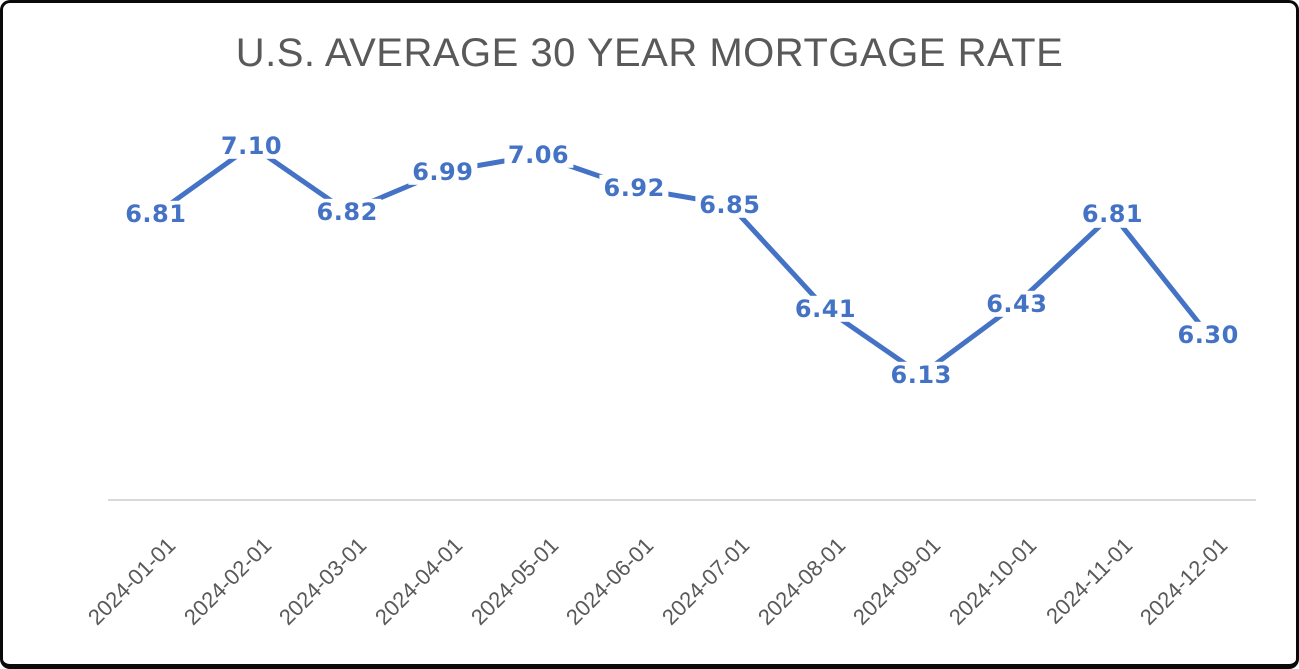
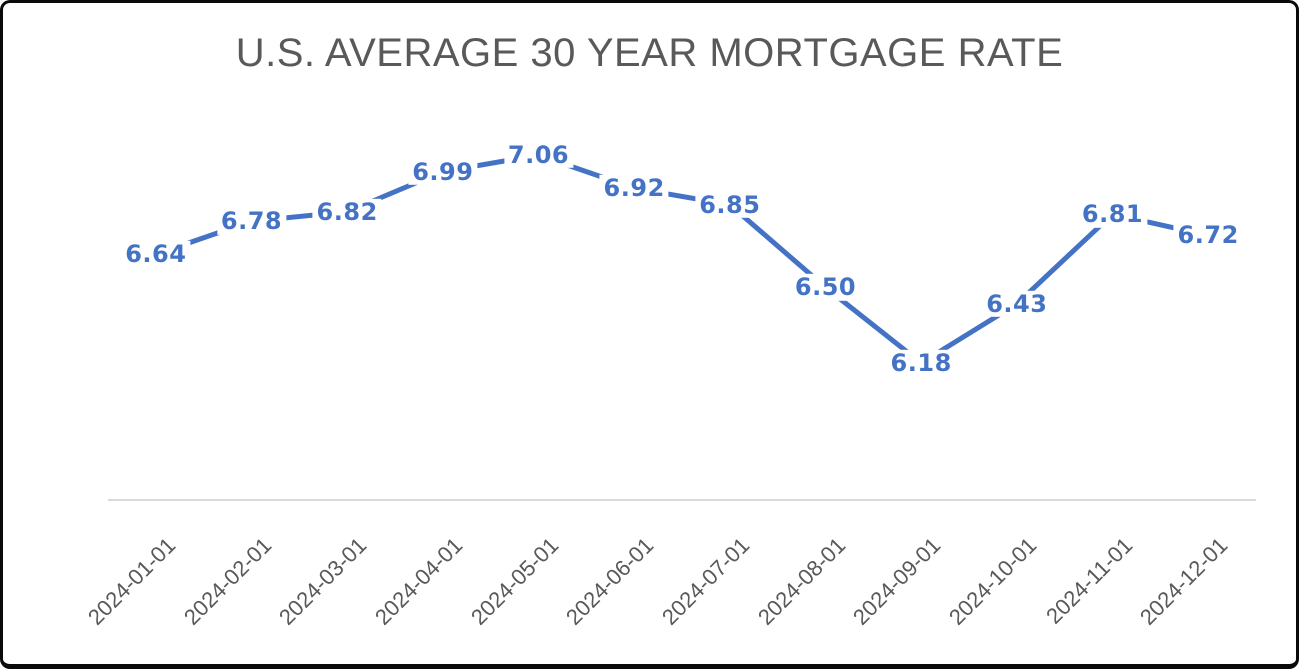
2024-01-01: 6.81 -> 6.64
2024-02-01: 7.10 -> 6.78
2024-08-01: 6.41 -> 6.50
2024-09-01: 6.13 -> 6.18
2024-12-01: 6.30 -> 6.72
